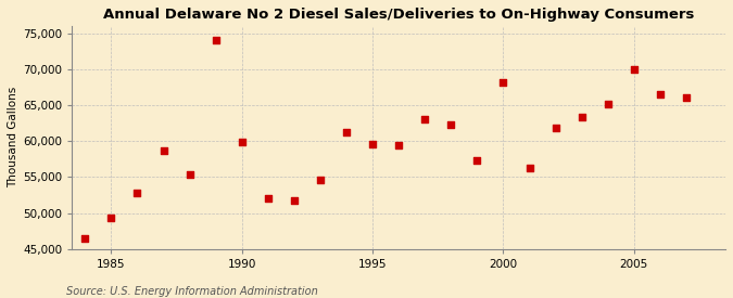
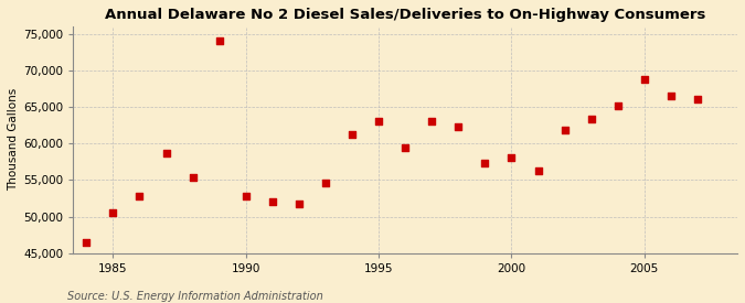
1985: 49,400 -> 50,500
1990: 59,800 -> 52,800
1995: 59,600 -> 63,000
2000: 68,200 -> 58,000
2005: 70,000 -> 68,700
